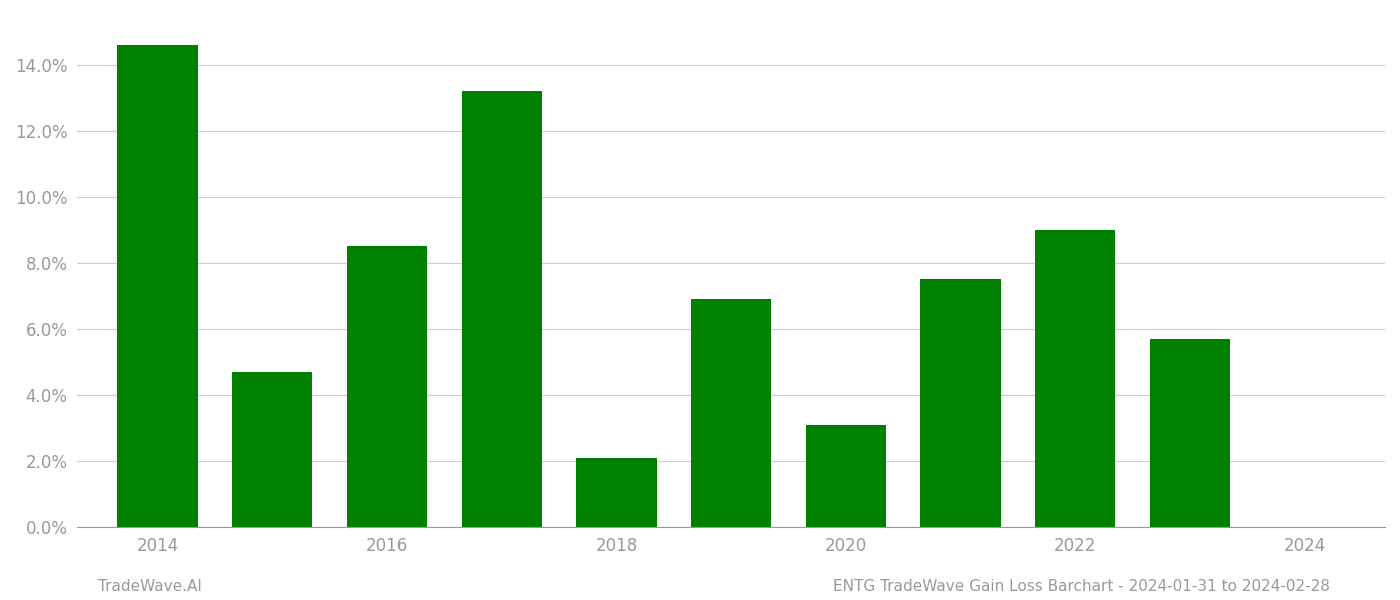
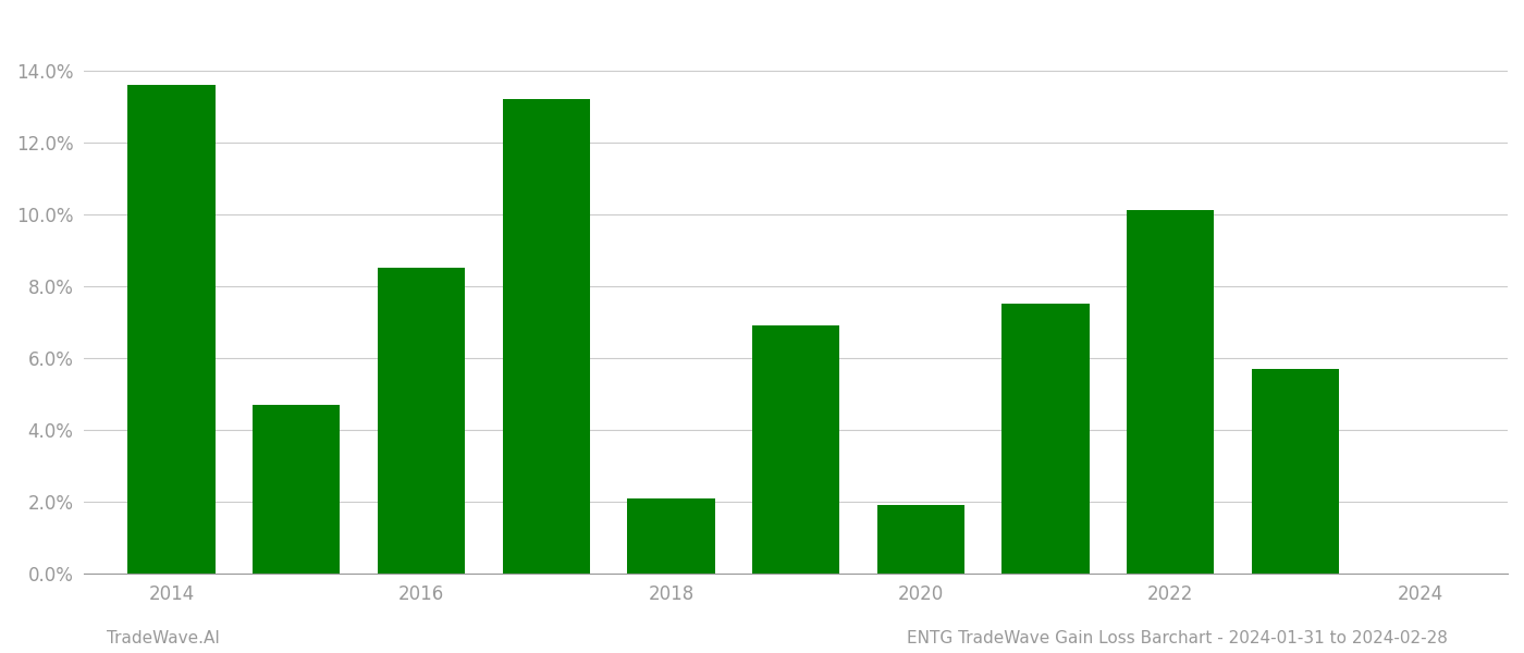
2014: 14.6% -> 13.6%
2020: 3.1% -> 1.9%
2022: 9.0% -> 10.1%
